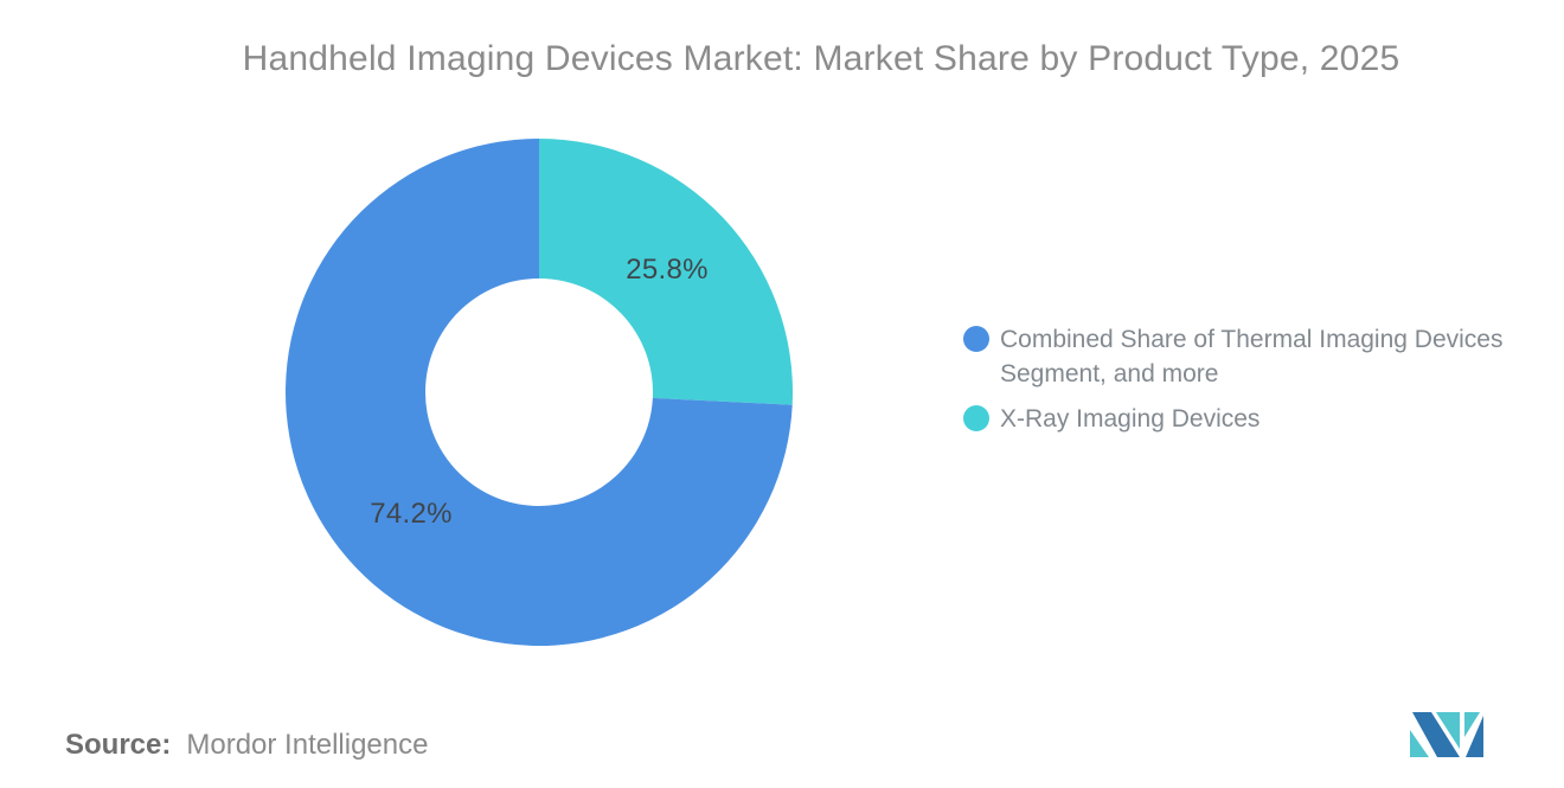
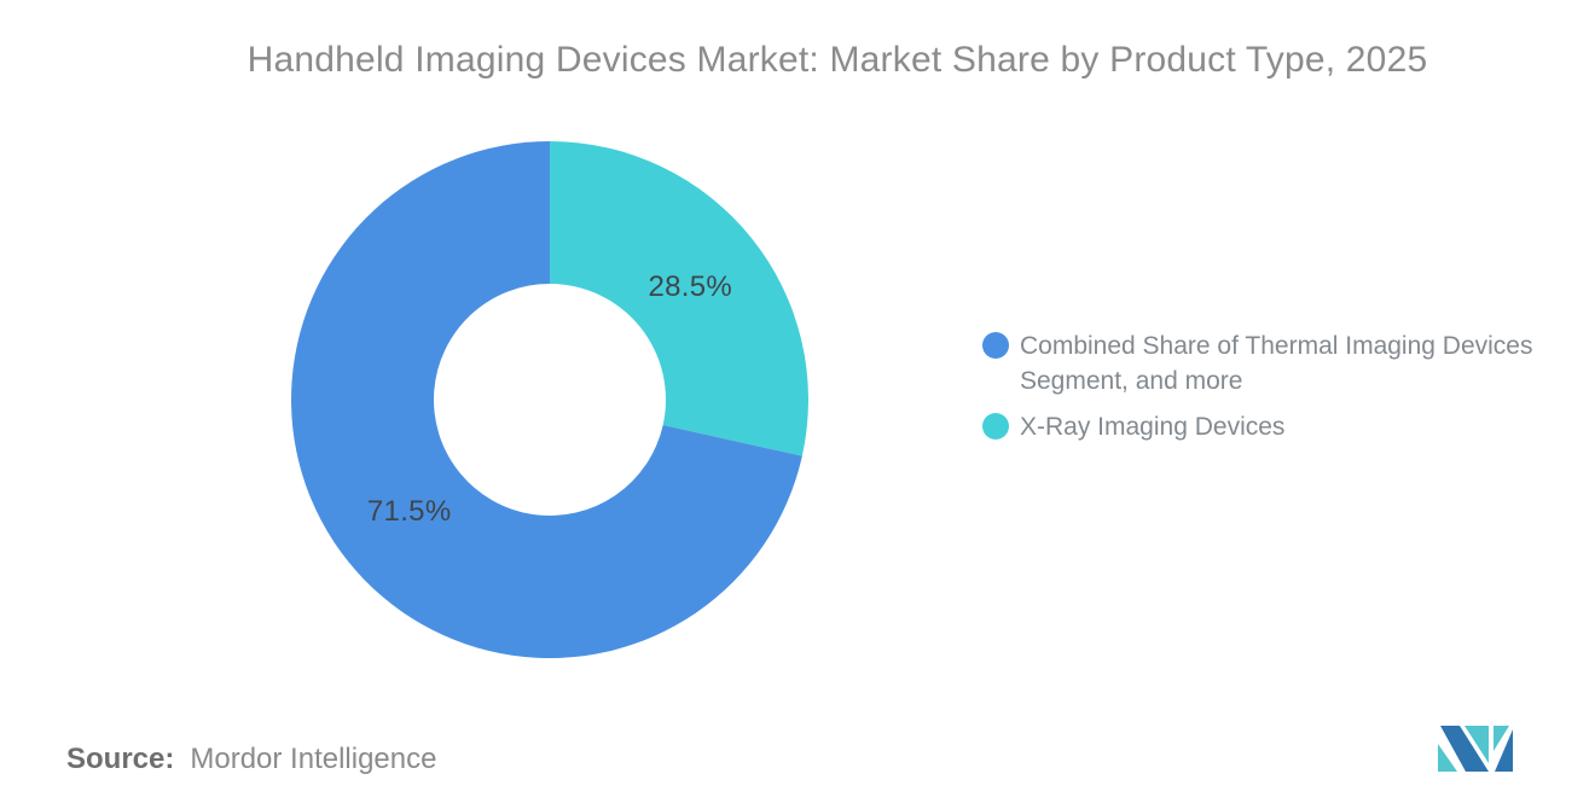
X-Ray Imaging Devices: 25.8% -> 28.5%
Combined Share of Thermal Imaging Devices Segment, and more: 74.2% -> 71.5%
